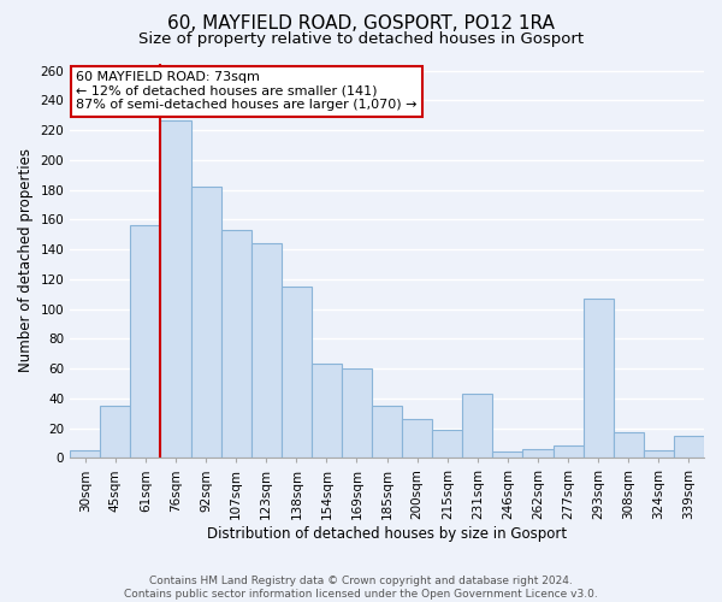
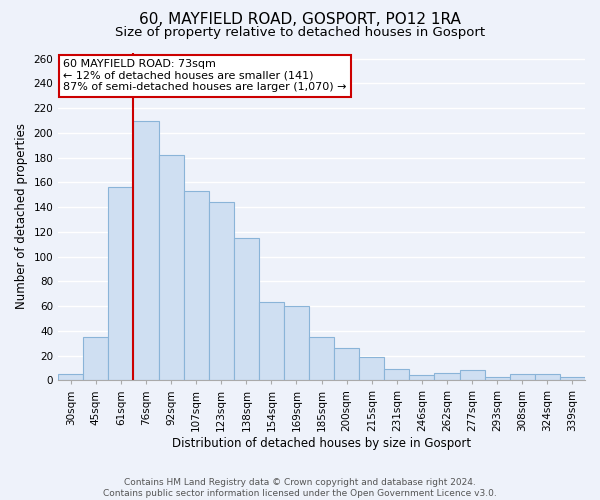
76sqm: 227 -> 210
231sqm: 43 -> 9
293sqm: 107 -> 3
308sqm: 17 -> 5
339sqm: 15 -> 3
